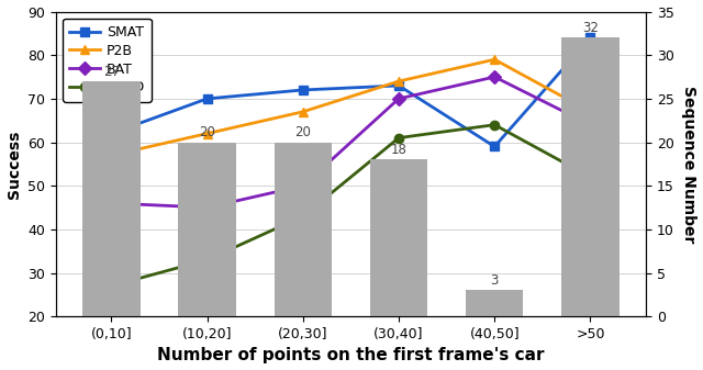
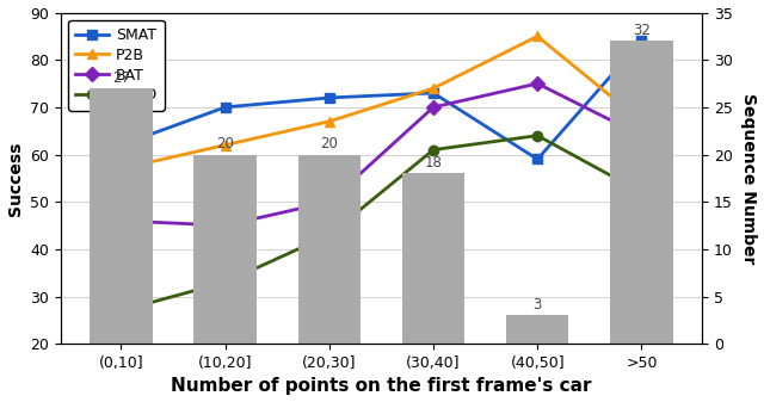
P2B/(40,50]: 79 -> 85
